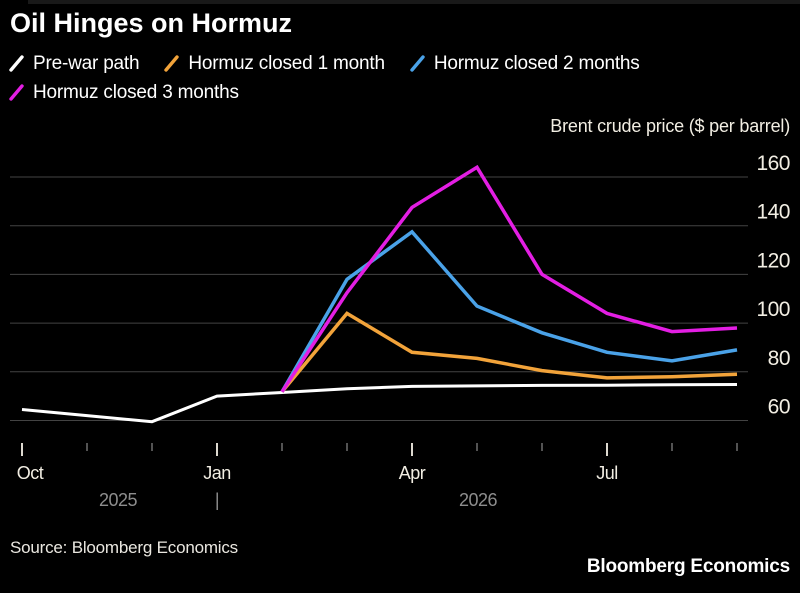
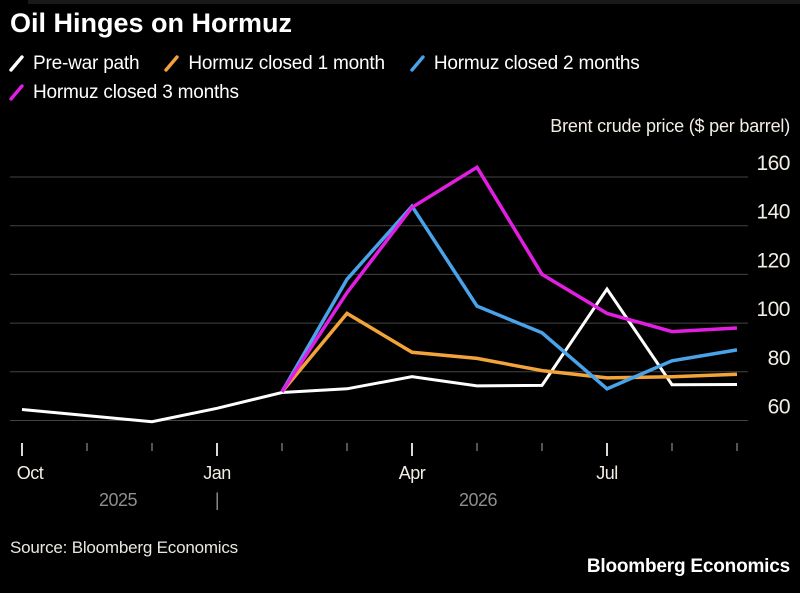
Pre-war path/Jan: 70 -> 65
Pre-war path/Apr: 74 -> 78
Hormuz closed 2 months/Apr: 138 -> 148
Pre-war path/Jul: 74 -> 114
Hormuz closed 2 months/Jul: 88 -> 73
